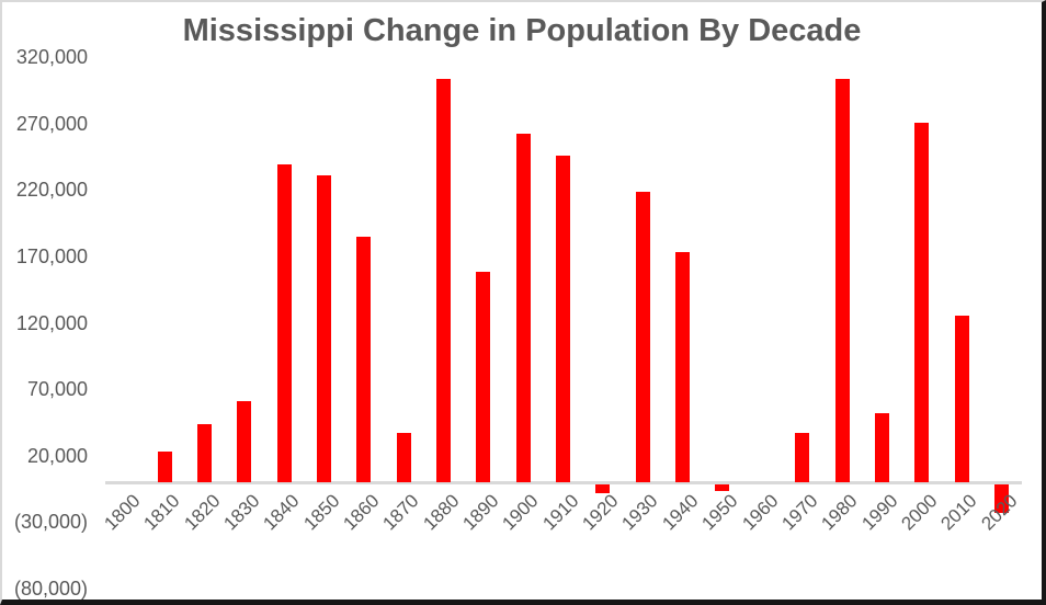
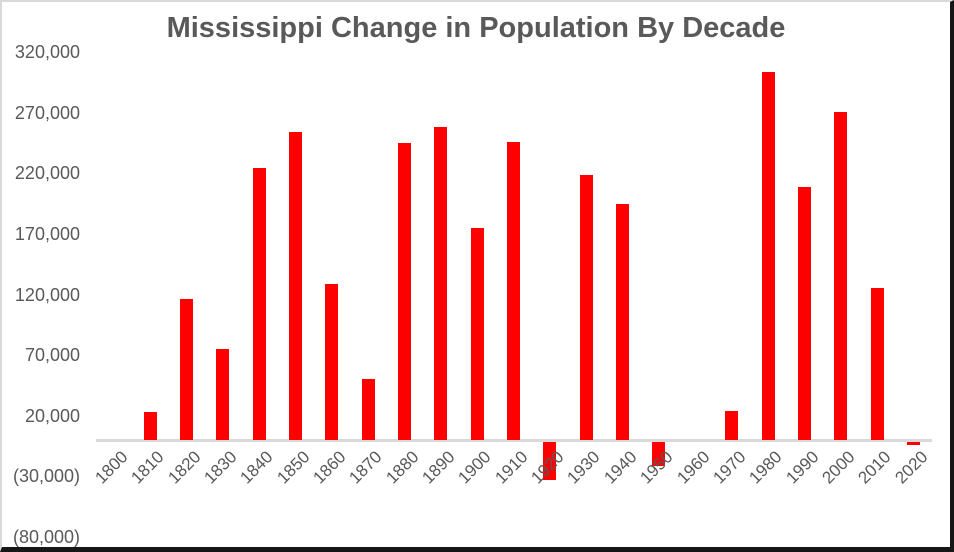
1820: 44000 -> 116000
1830: 61000 -> 75000
1840: 239000 -> 224000
1850: 231000 -> 254000
1860: 185000 -> 129000
1870: 37000 -> 50000
1880: 304000 -> 245000
1890: 158000 -> 258000
1900: 262000 -> 175000
1920: -7000 -> -32000
1940: 173000 -> 195000
1950: -5000 -> -20000
1970: 37000 -> 24000
1990: 52000 -> 209000
2020: -22000 -> -3000
